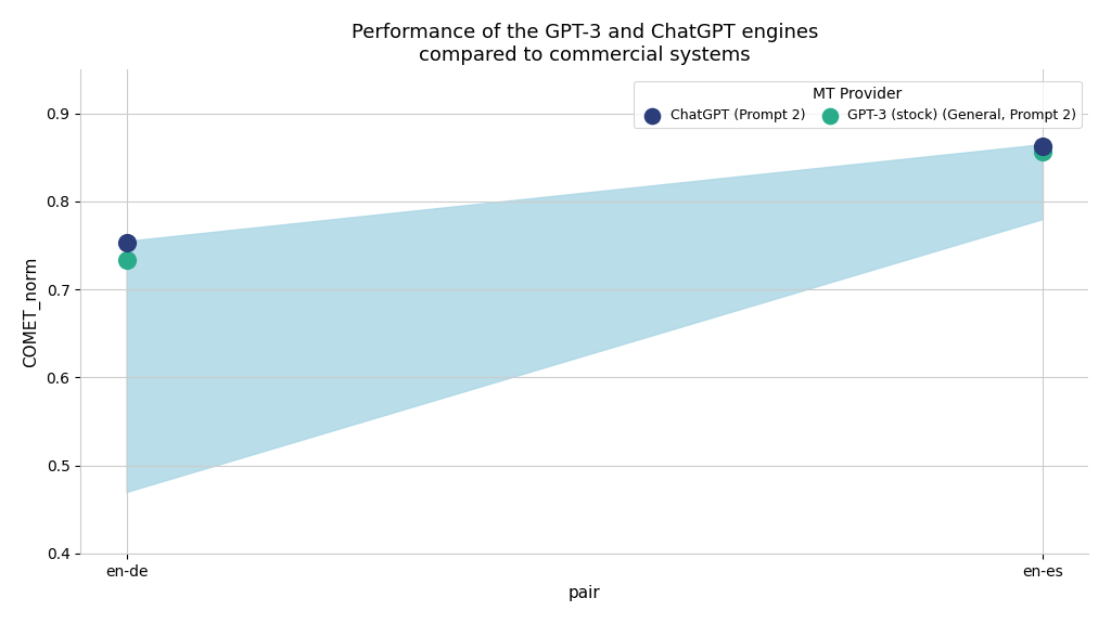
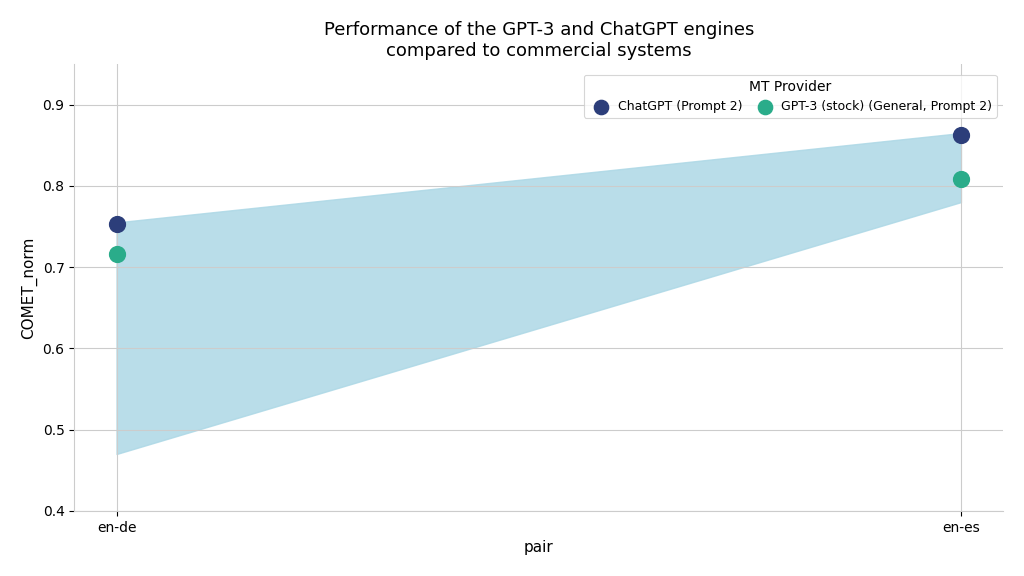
GPT-3 (stock) (General, Prompt 2)/en-de: 0.733 -> 0.716
GPT-3 (stock) (General, Prompt 2)/en-es: 0.857 -> 0.808
